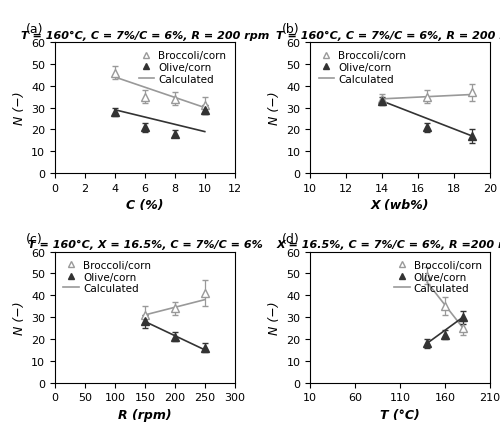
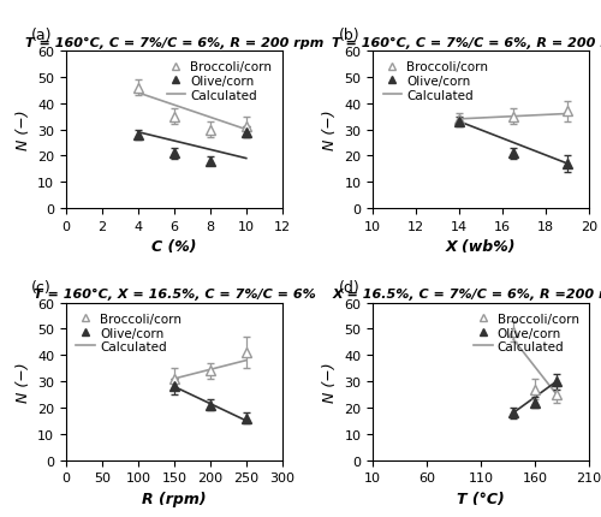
Broccoli/corn/8: 34 -> 30
Broccoli/corn/160: 35 -> 27
